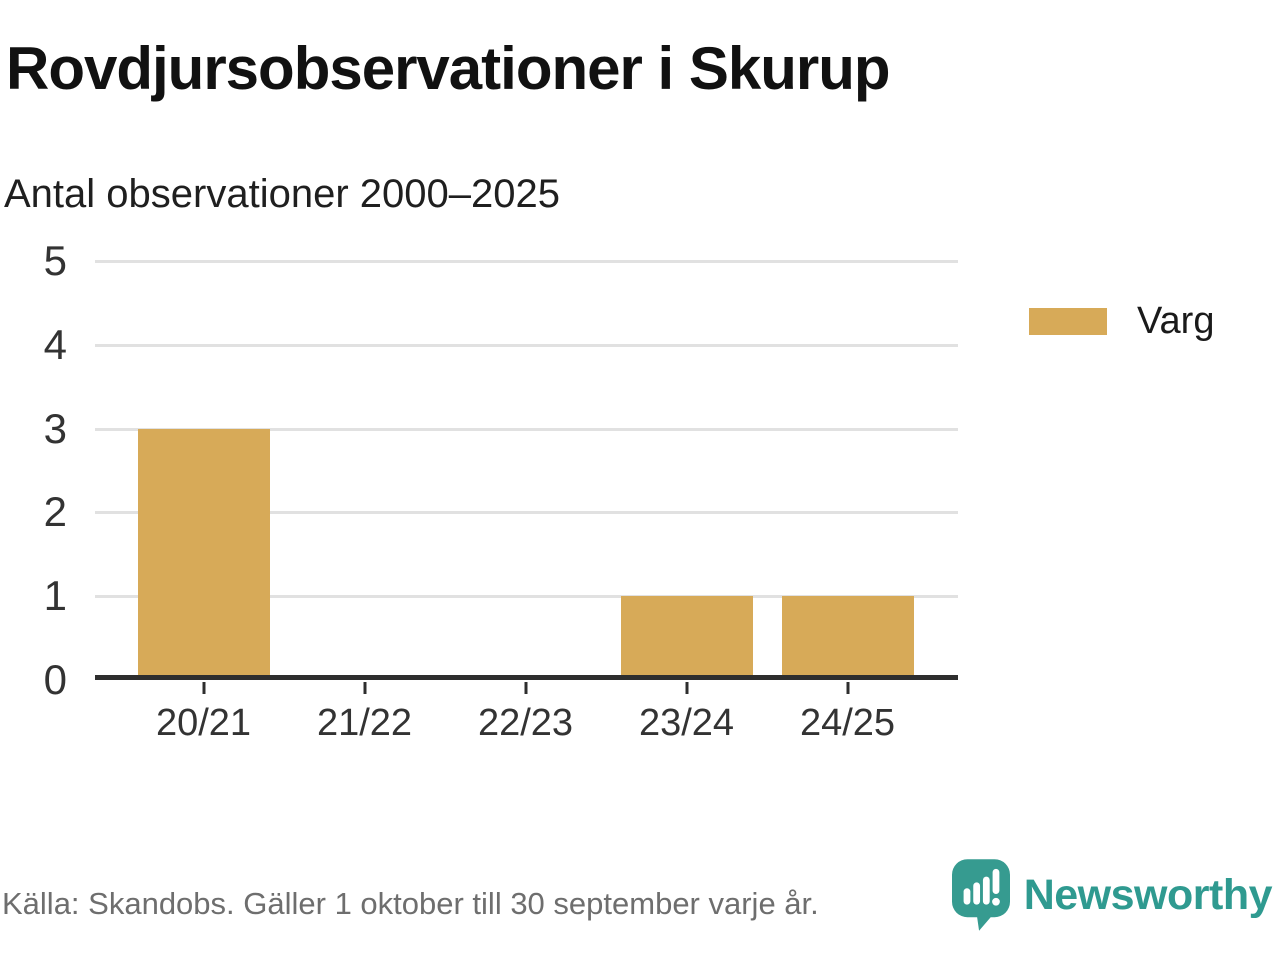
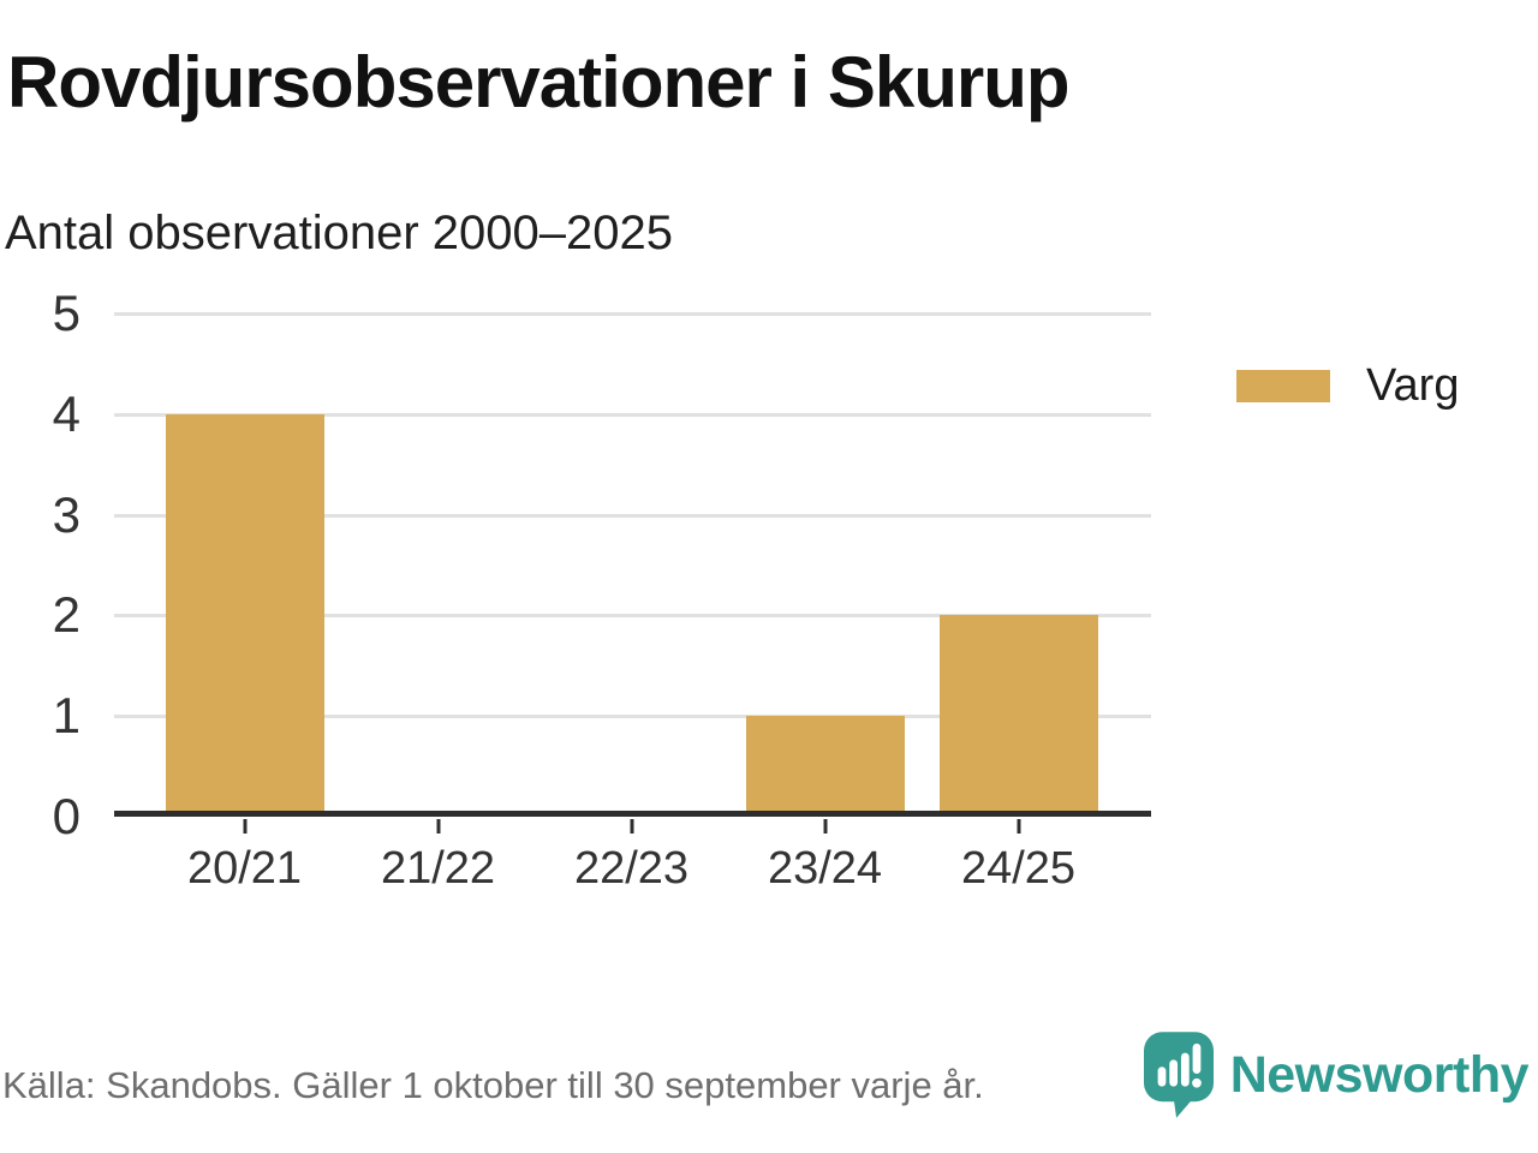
20/21: 3 -> 4
24/25: 1 -> 2
